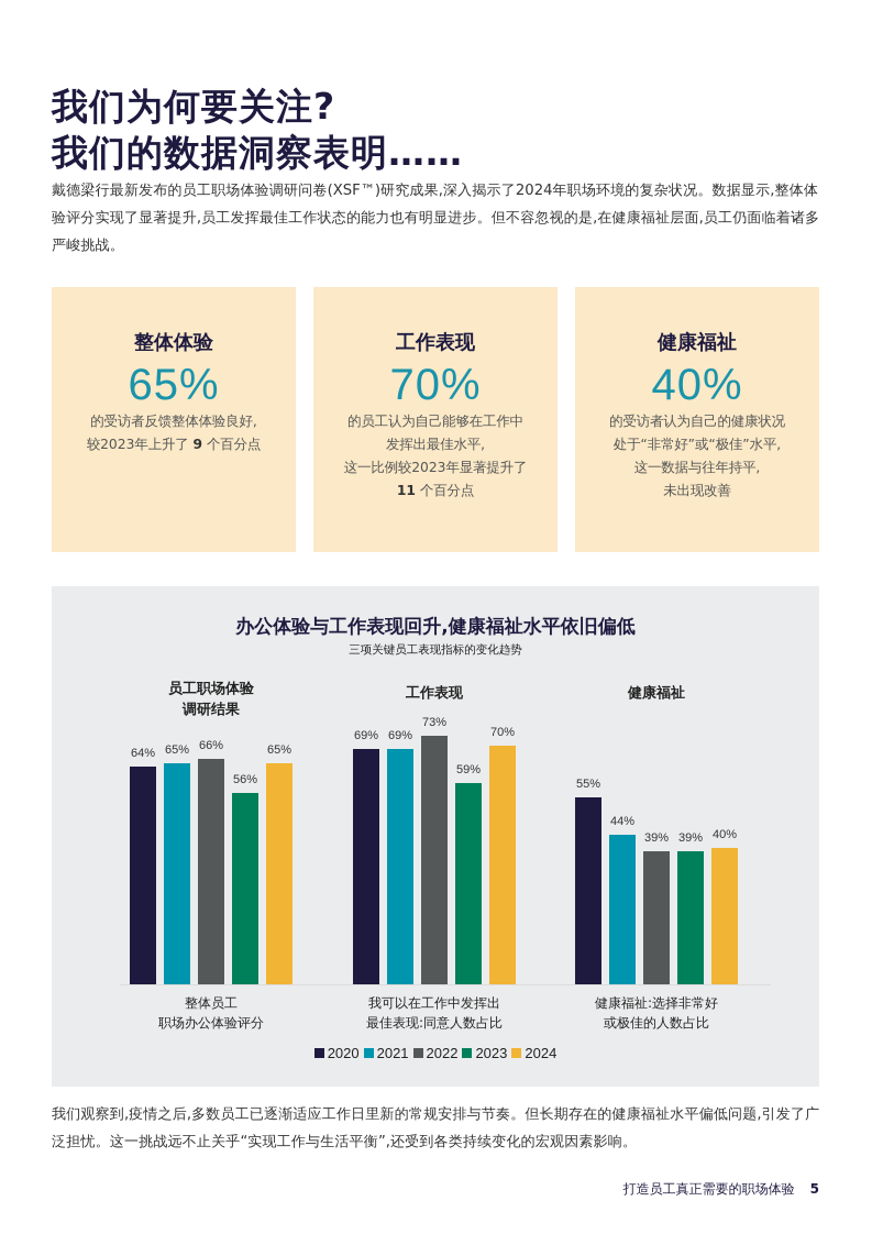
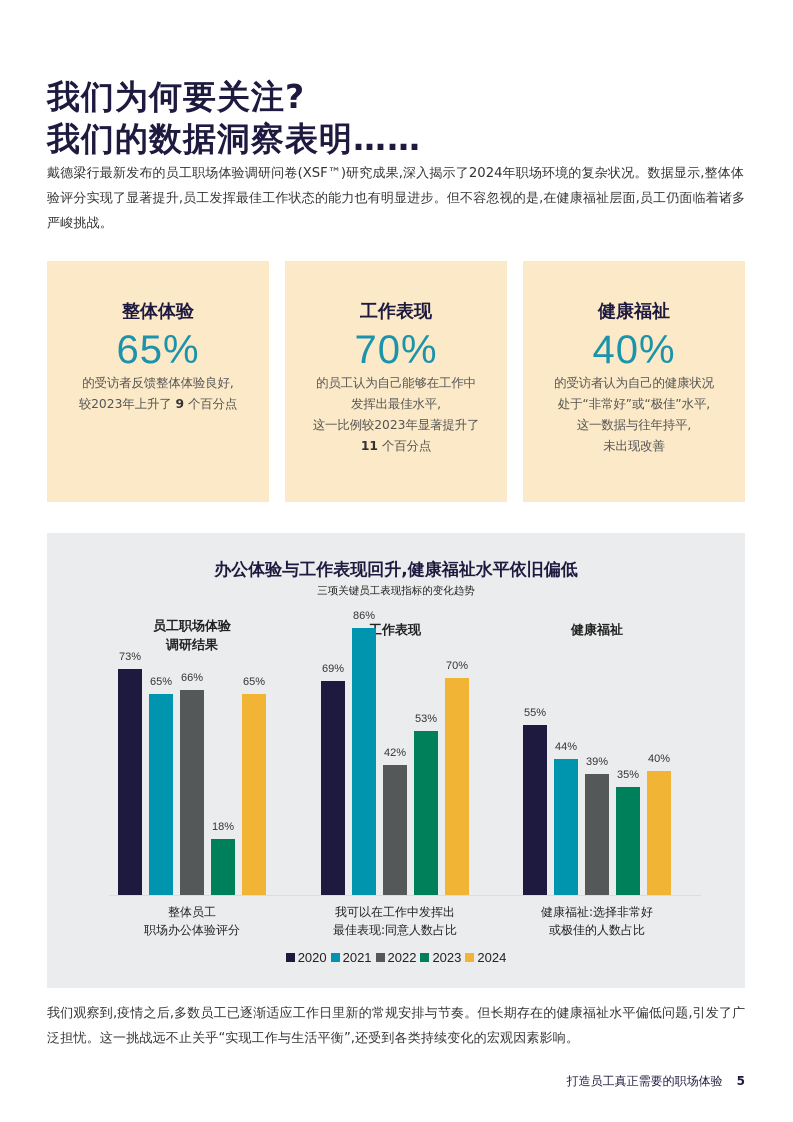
2020/整体员工 职场办公体验评分: 64% -> 73%
2023/整体员工 职场办公体验评分: 56% -> 18%
2021/我可以在工作中发挥出 最佳表现:同意人数占比: 69% -> 86%
2022/我可以在工作中发挥出 最佳表现:同意人数占比: 73% -> 42%
2023/我可以在工作中发挥出 最佳表现:同意人数占比: 59% -> 53%
2023/健康福祉:选择非常好 或极佳的人数占比: 39% -> 35%
